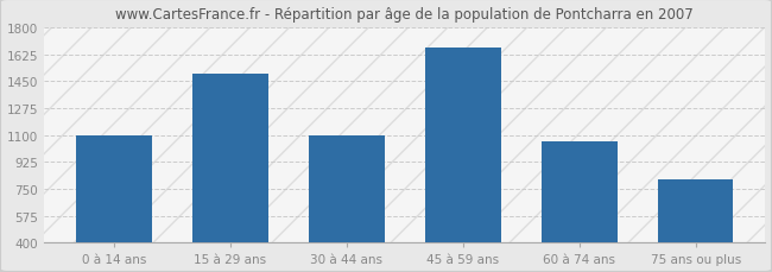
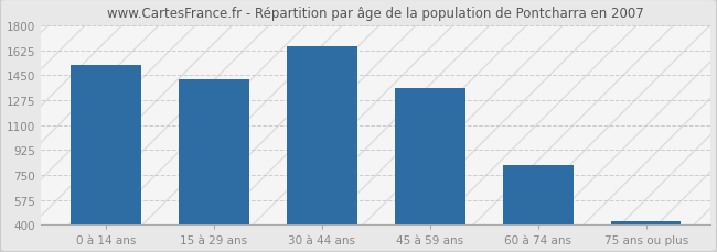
0 à 14 ans: 1100 -> 1520
15 à 29 ans: 1500 -> 1420
30 à 44 ans: 1100 -> 1650
45 à 59 ans: 1670 -> 1360
60 à 74 ans: 1060 -> 820
75 ans ou plus: 810 -> 430
